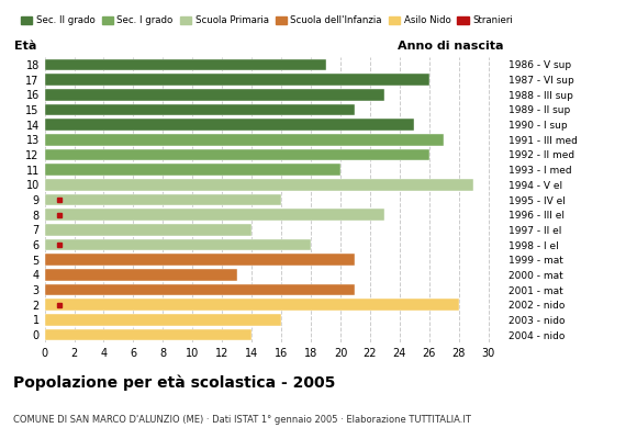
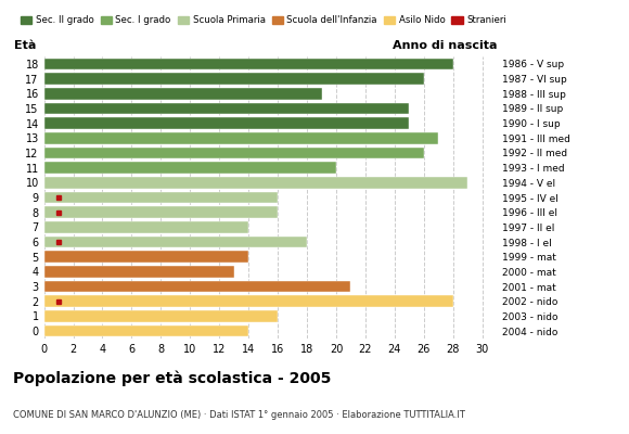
18: 19 -> 28
16: 23 -> 19
15: 21 -> 25
8: 23 -> 16
5: 21 -> 14
